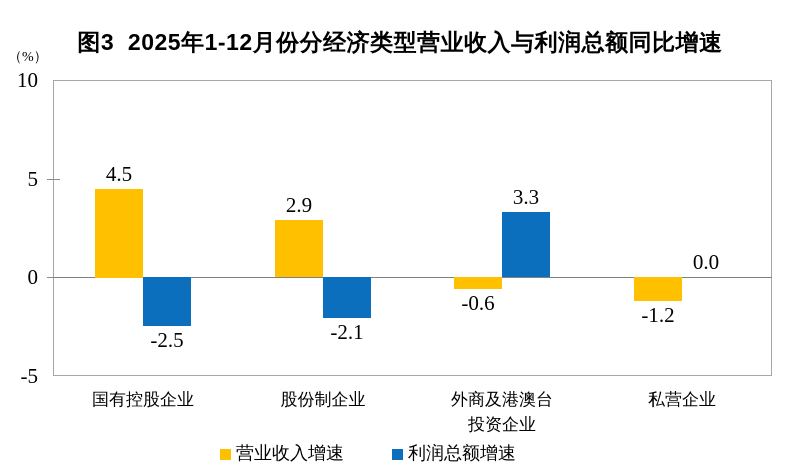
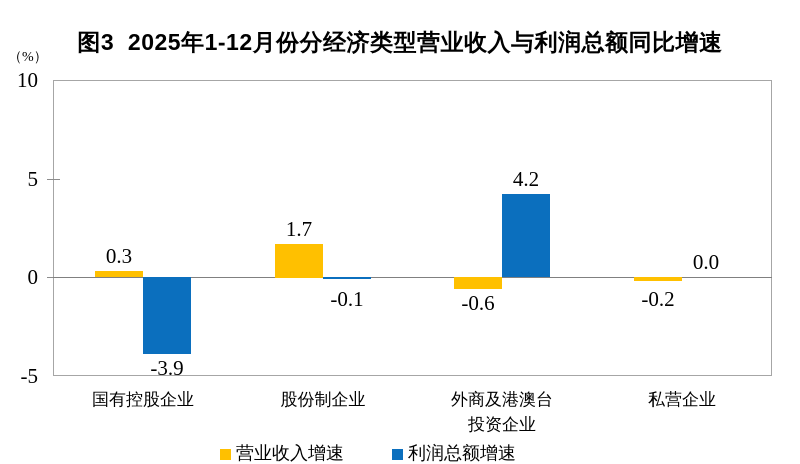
营业收入增速/国有控股企业: 4.5 -> 0.3
利润总额增速/国有控股企业: -2.5 -> -3.9
营业收入增速/股份制企业: 2.9 -> 1.7
利润总额增速/股份制企业: -2.1 -> -0.1
利润总额增速/外商及港澳台投资企业: 3.3 -> 4.2
营业收入增速/私营企业: -1.2 -> -0.2
